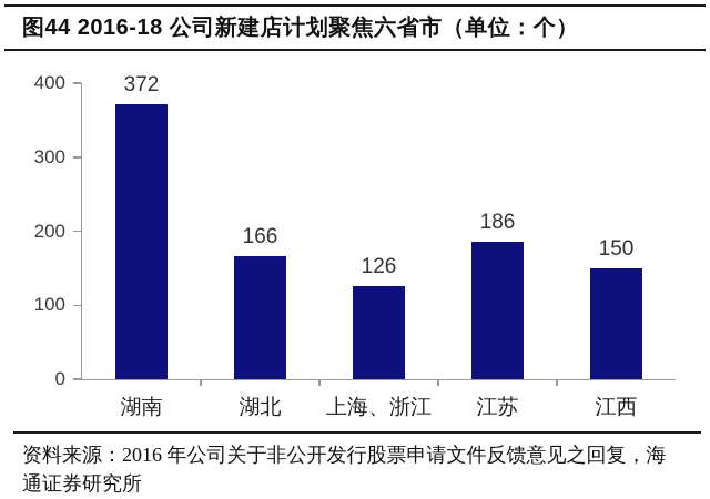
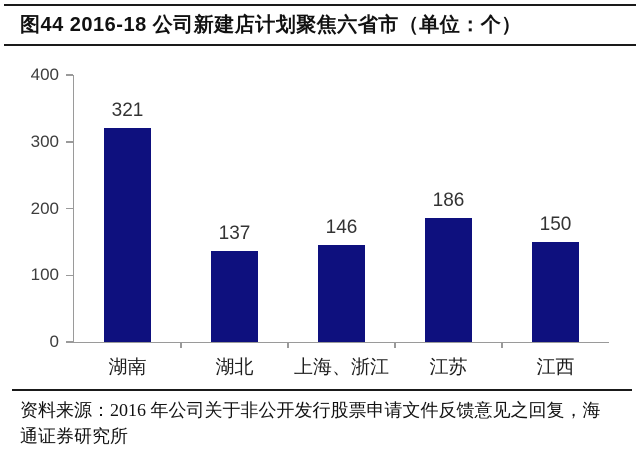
湖南: 372 -> 321
湖北: 166 -> 137
上海、浙江: 126 -> 146
